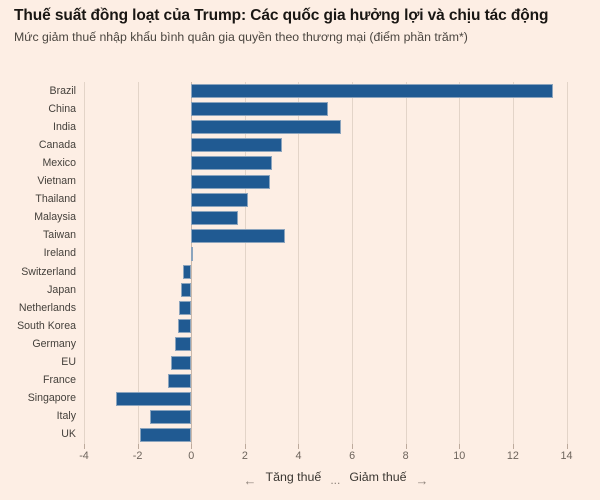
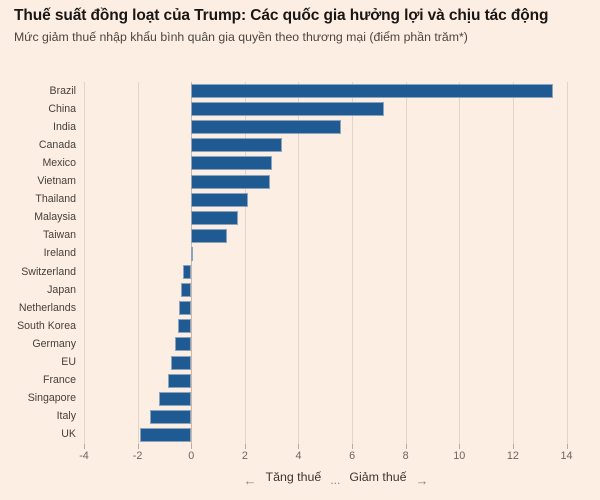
China: 5.1 -> 7.2
Taiwan: 3.5 -> 1.4
Singapore: -2.8 -> -1.2
